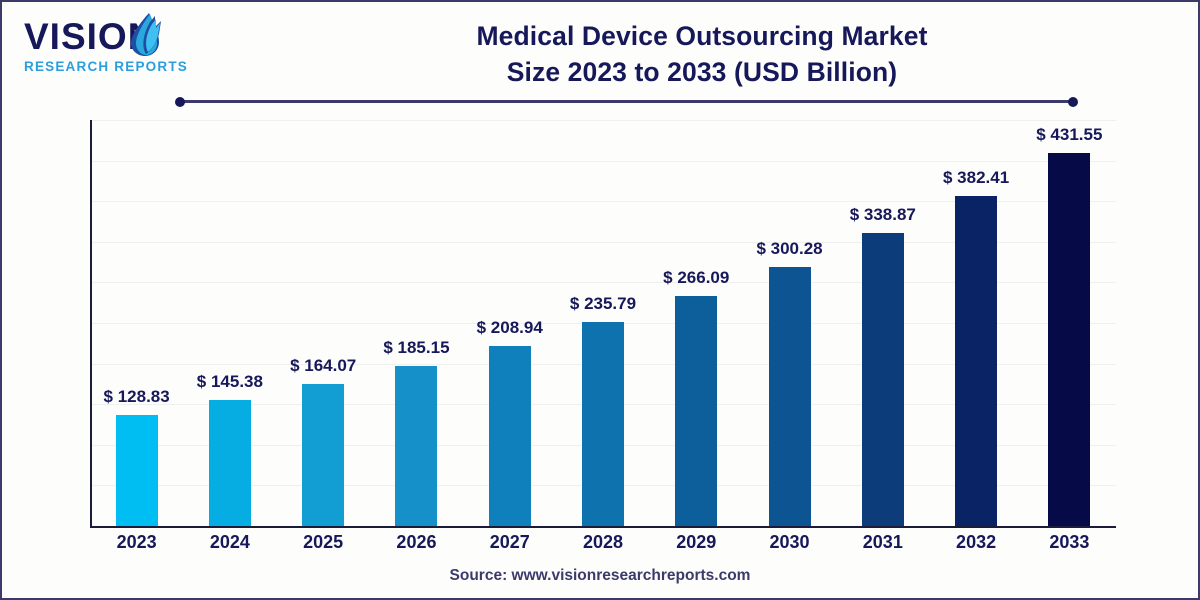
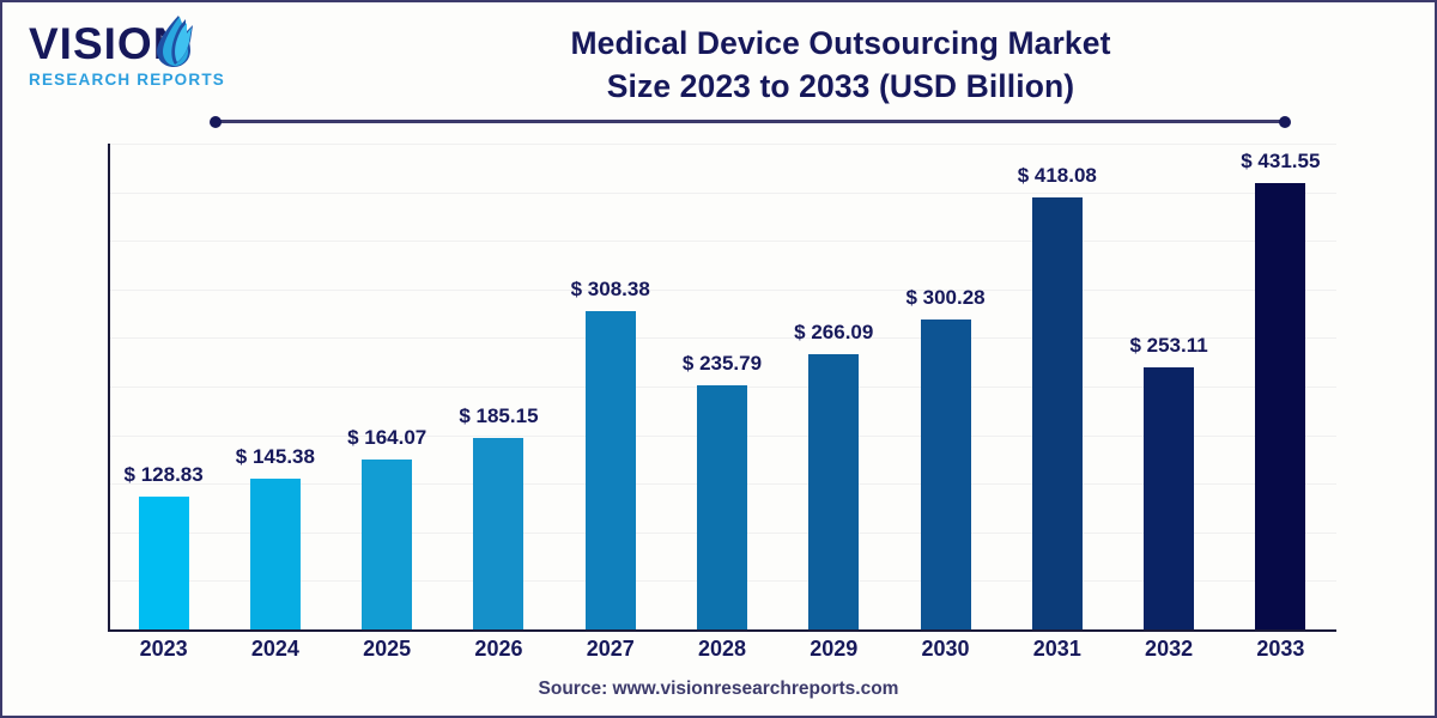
2027: 208.94 -> 308.38
2031: 338.87 -> 418.08
2032: 382.41 -> 253.11
